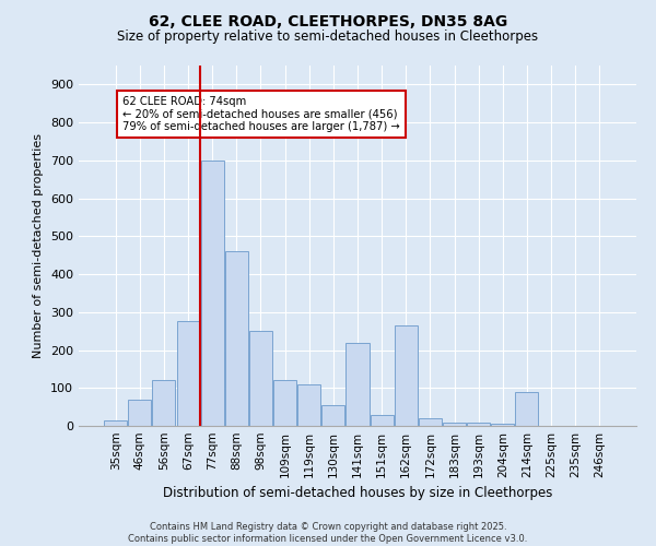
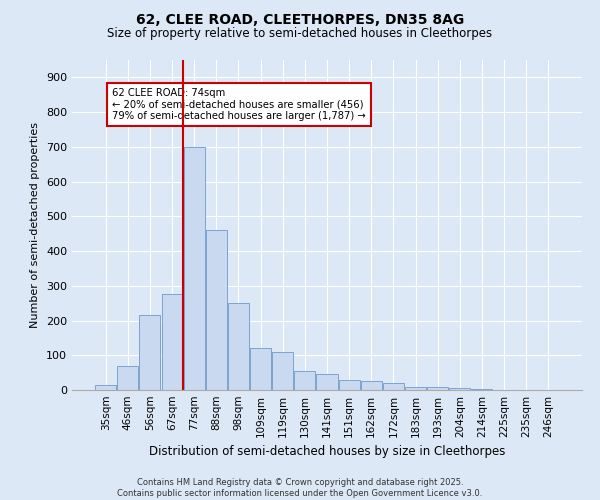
56sqm: 120 -> 215
141sqm: 220 -> 45
162sqm: 265 -> 25
214sqm: 90 -> 2
